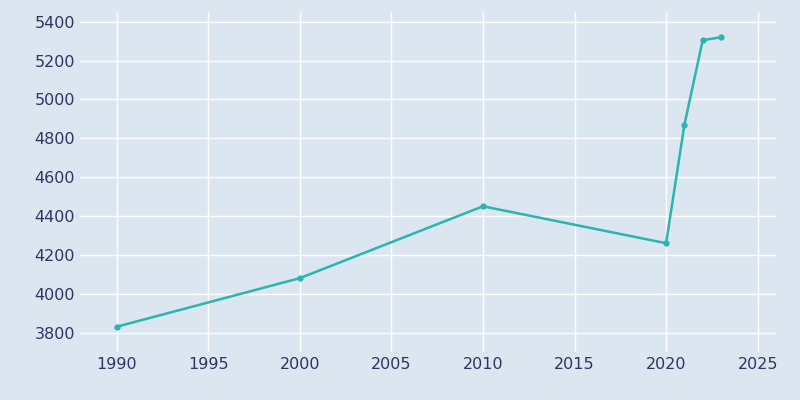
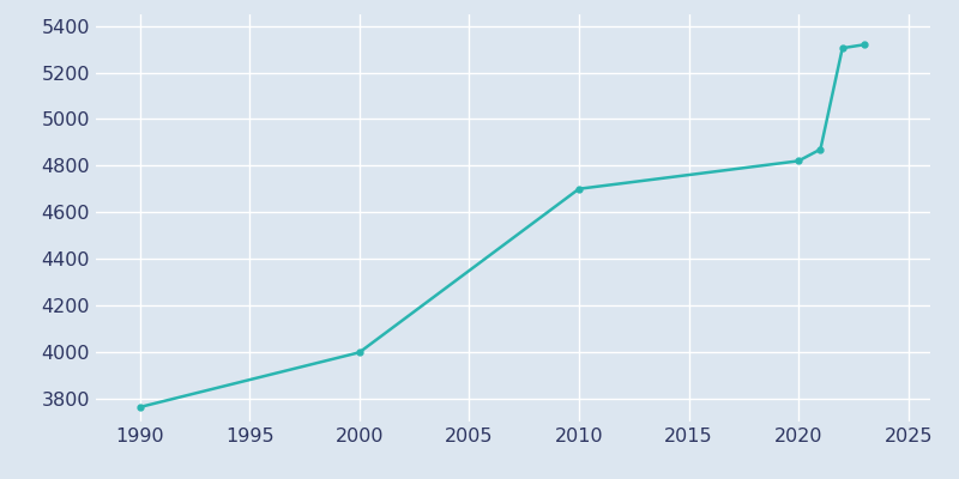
1990: 3830 -> 3760
2000: 4080 -> 4000
2010: 4450 -> 4700
2020: 4260 -> 4820
